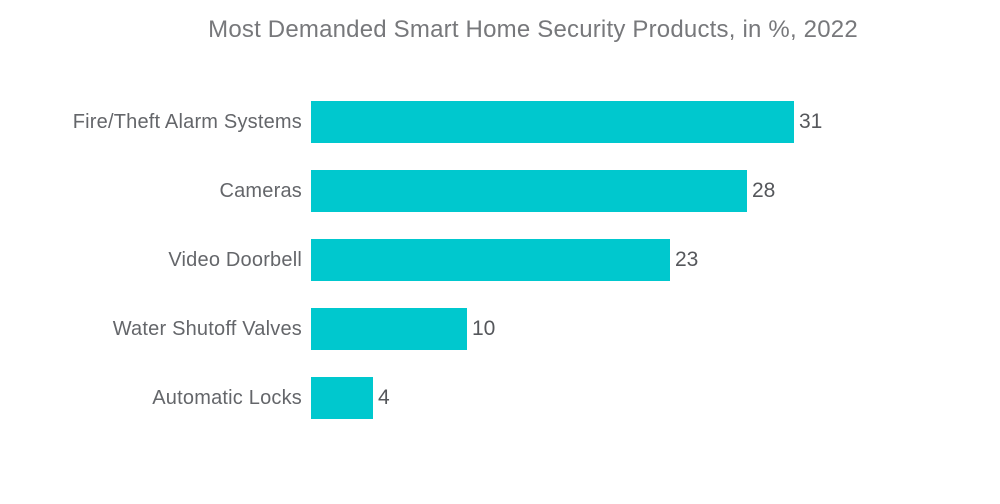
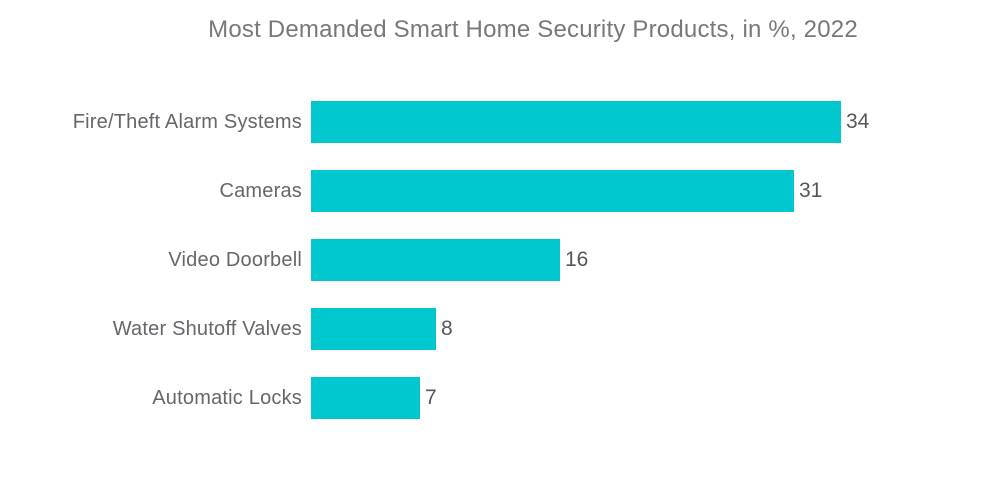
Fire/Theft Alarm Systems: 31 -> 34
Cameras: 28 -> 31
Video Doorbell: 23 -> 16
Water Shutoff Valves: 10 -> 8
Automatic Locks: 4 -> 7
